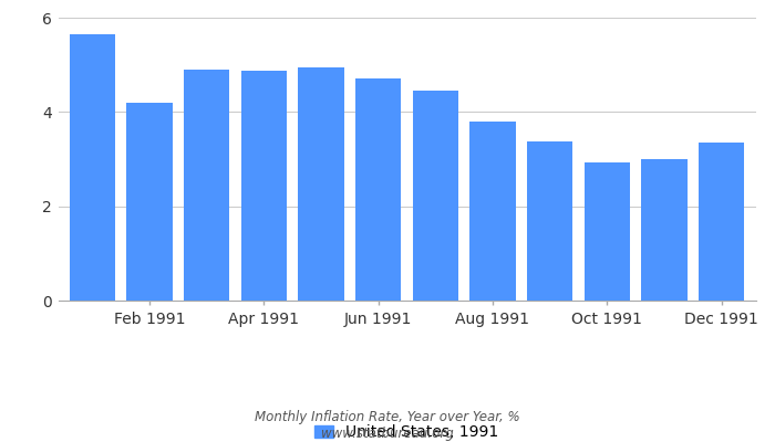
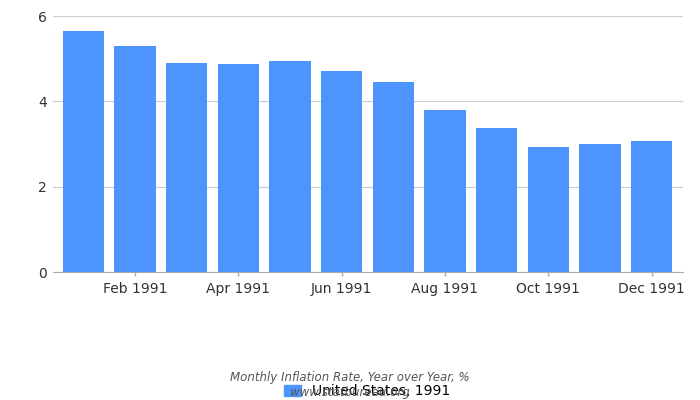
Feb 1991: 4.20 -> 5.30
Dec 1991: 3.35 -> 3.06
